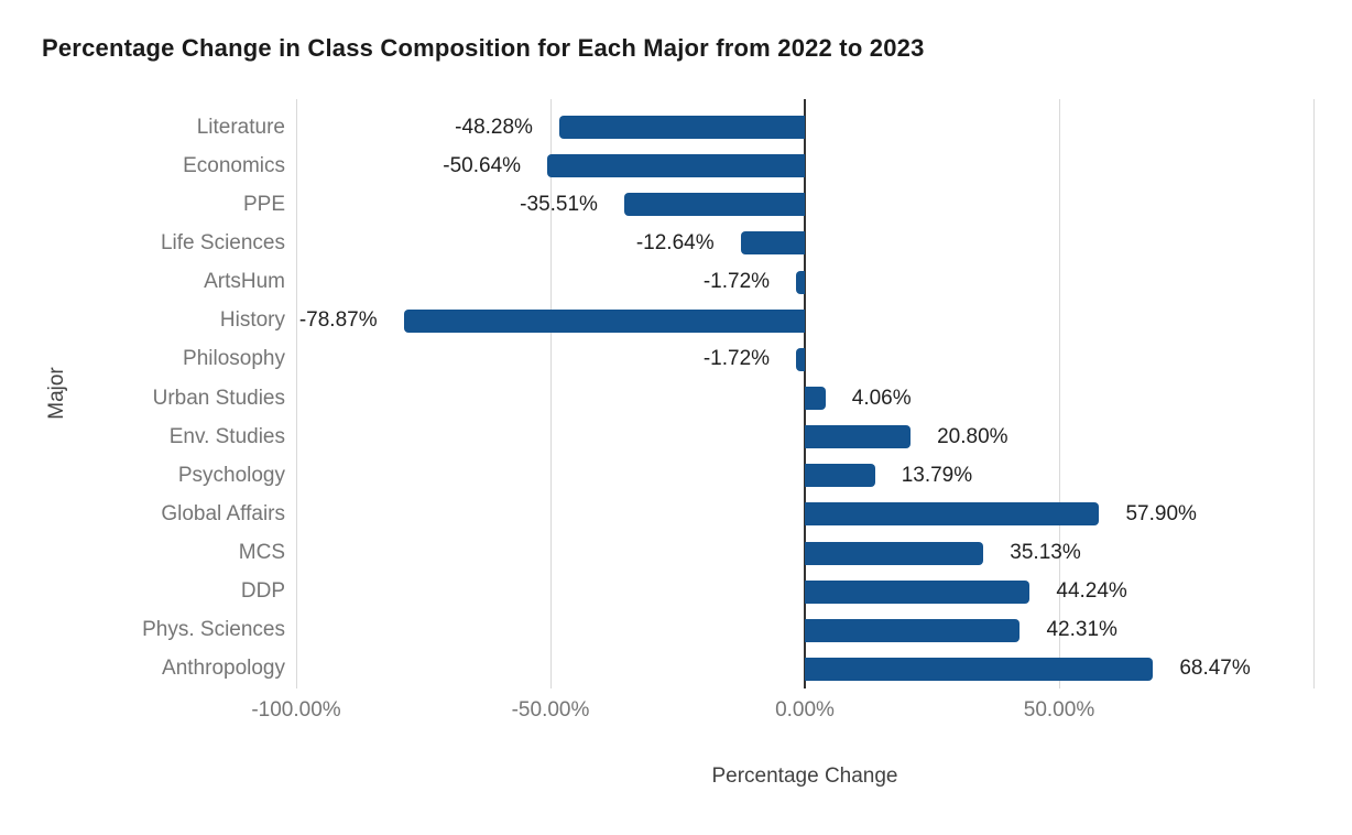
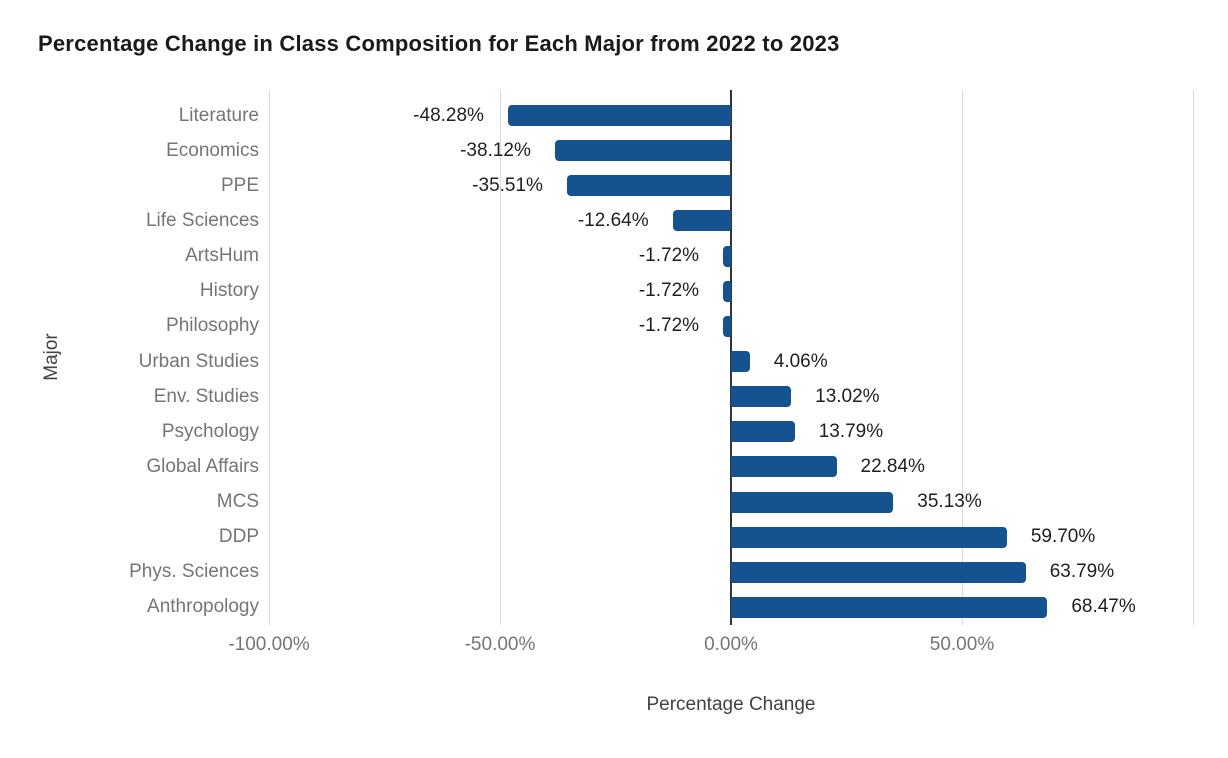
Economics: -50.64% -> -38.12%
History: -78.87% -> -1.72%
Env. Studies: 20.80% -> 13.02%
Global Affairs: 57.90% -> 22.84%
DDP: 44.24% -> 59.70%
Phys. Sciences: 42.31% -> 63.79%
